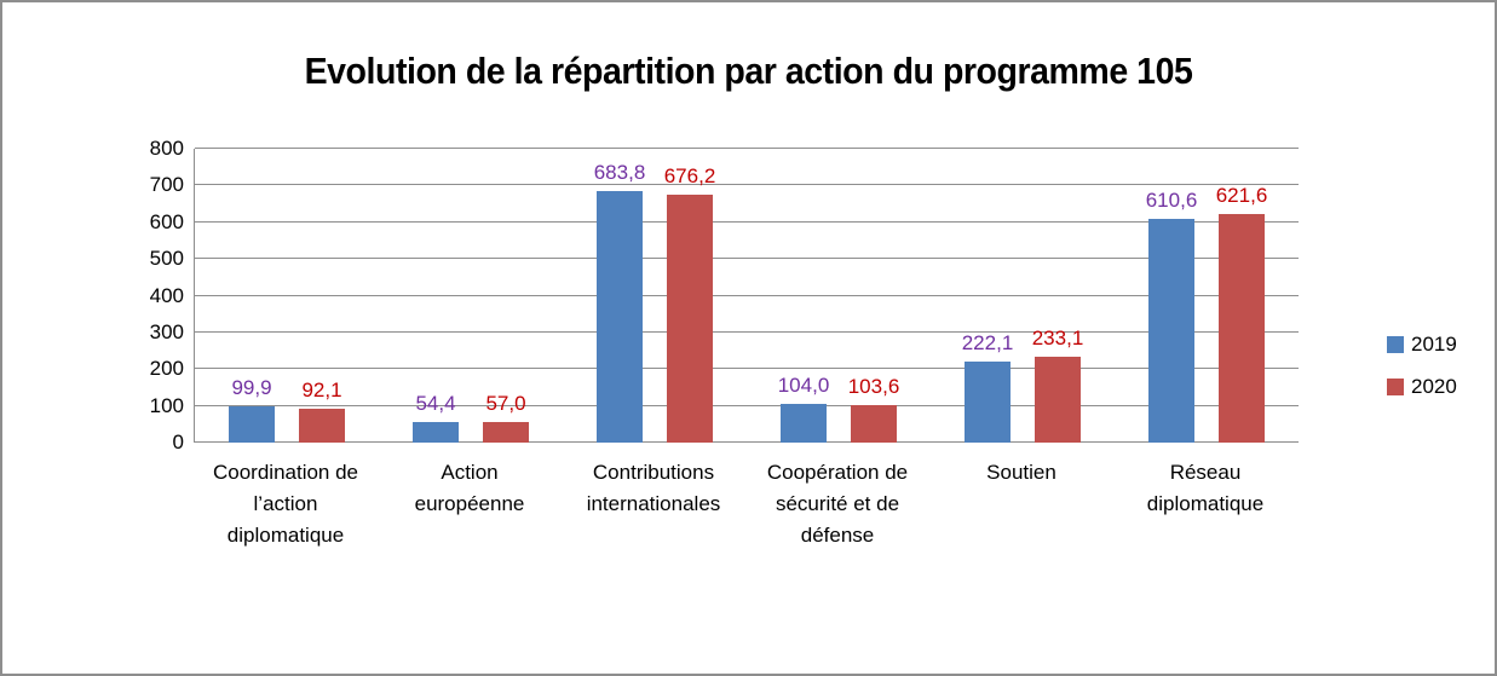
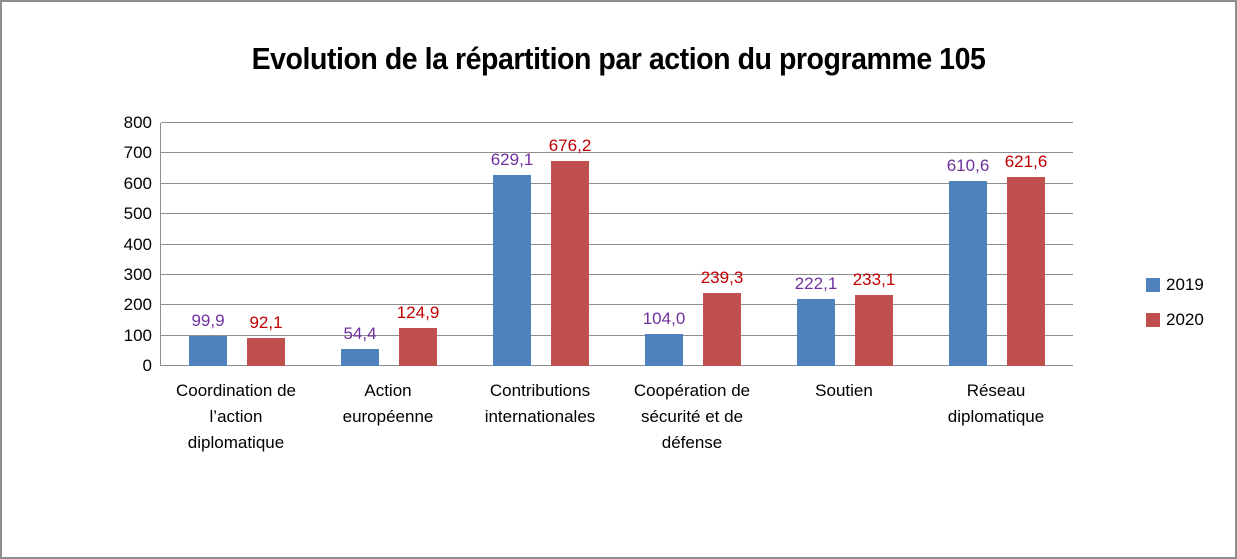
2020/Action européenne: 57,0 -> 124,9
2019/Contributions internationales: 683,8 -> 629,1
2020/Coopération de sécurité et de défense: 103,6 -> 239,3
